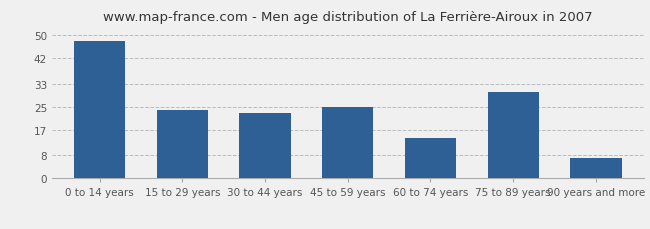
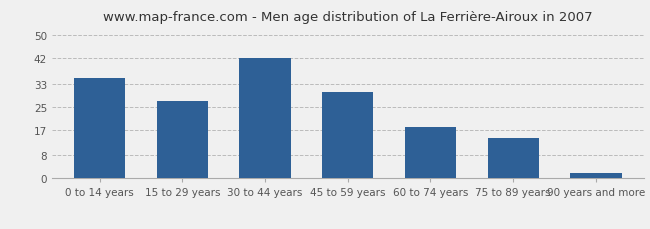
0 to 14 years: 48 -> 35
15 to 29 years: 24 -> 27
30 to 44 years: 23 -> 42
45 to 59 years: 25 -> 30
60 to 74 years: 14 -> 18
75 to 89 years: 30 -> 14
90 years and more: 7 -> 2
